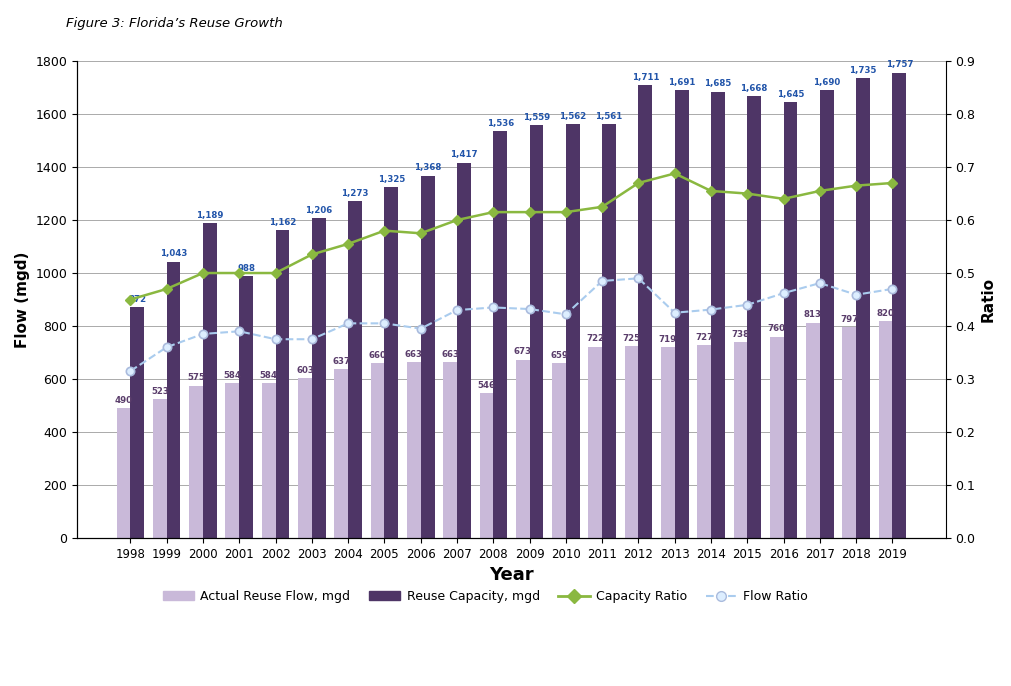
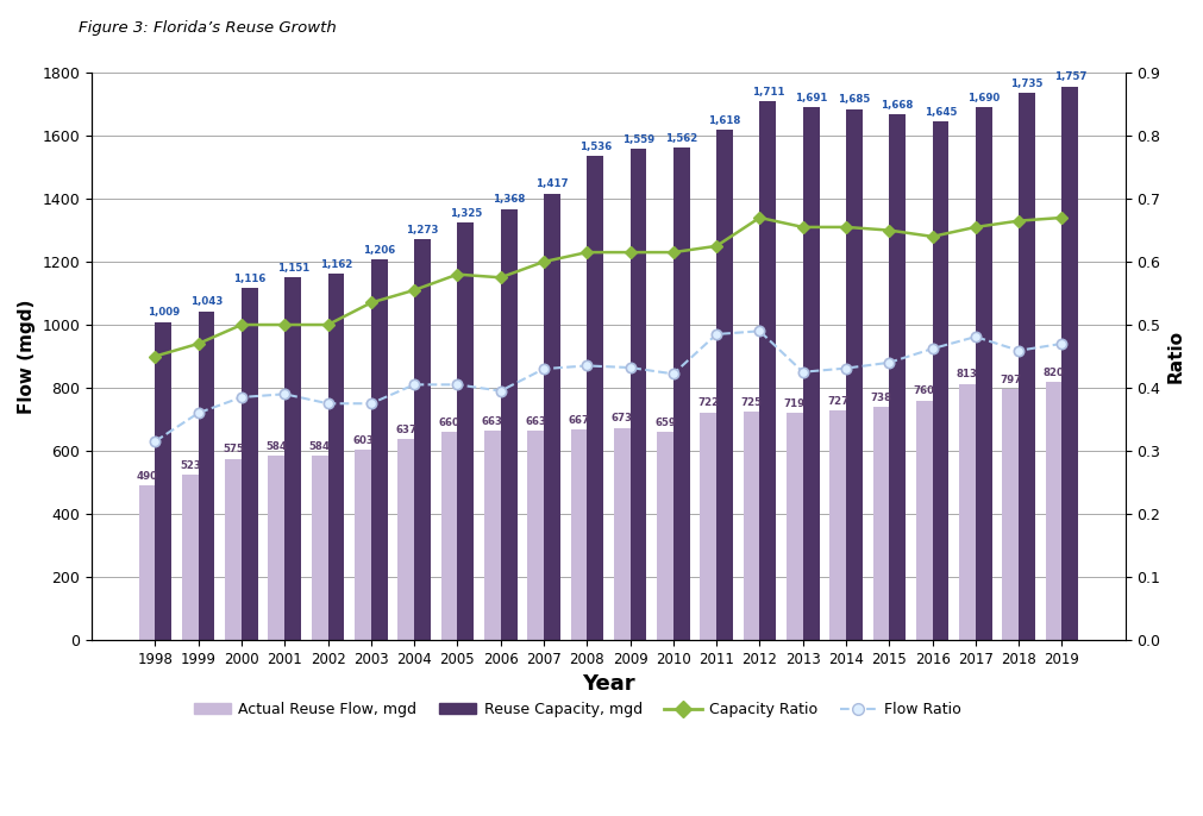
Reuse Capacity, mgd/1998: 872 -> 1,009
Reuse Capacity, mgd/2000: 1,189 -> 1,116
Reuse Capacity, mgd/2001: 988 -> 1,151
Actual Reuse Flow, mgd/2008: 546 -> 667
Reuse Capacity, mgd/2011: 1,561 -> 1,618
Capacity Ratio/2013: 0.688 -> 0.655
